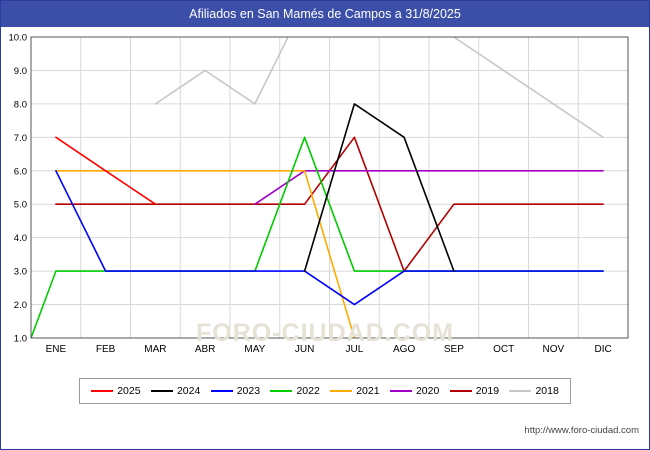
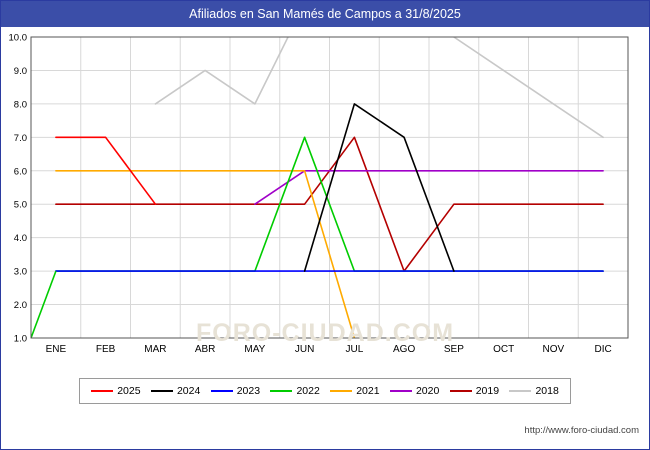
2023/ENE: 6 -> 3
2025/FEB: 6 -> 7
2023/JUL: 2 -> 3
